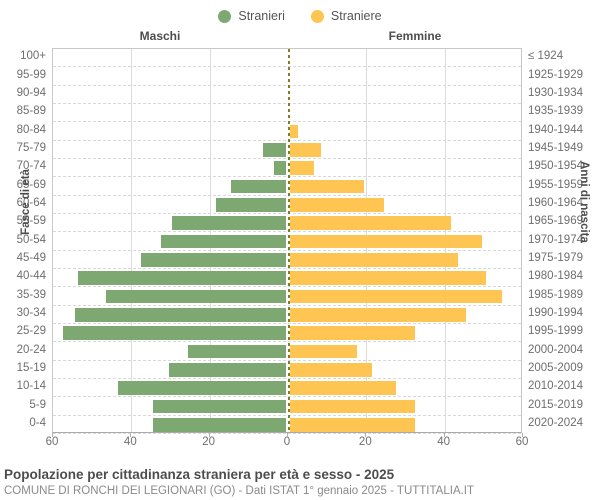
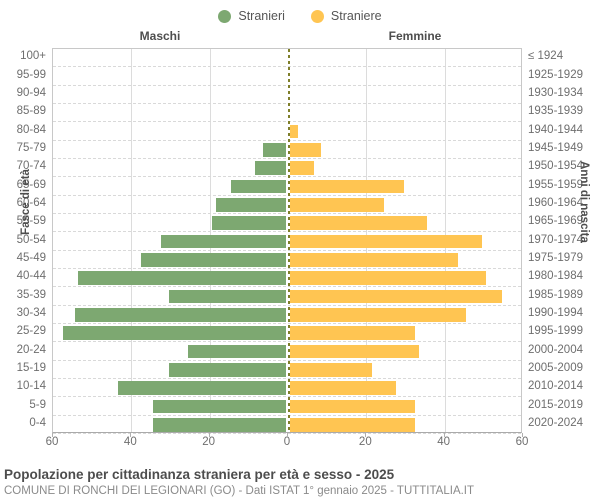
Stranieri/70-74: 3 -> 8
Straniere/65-69: 19 -> 29
Stranieri/55-59: 29 -> 19
Straniere/55-59: 41 -> 35
Stranieri/35-39: 46 -> 30
Straniere/20-24: 17 -> 33
